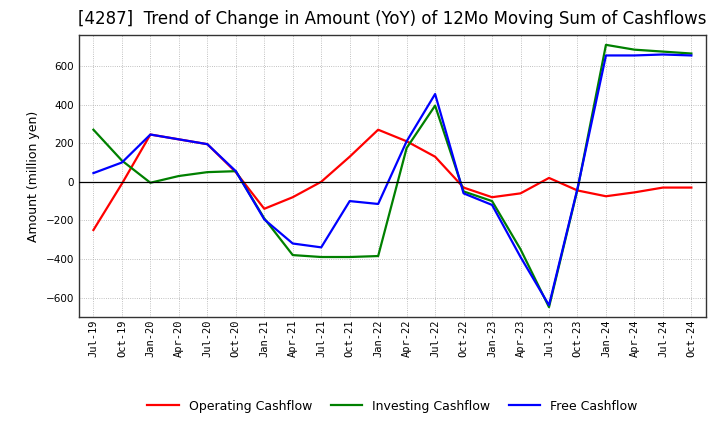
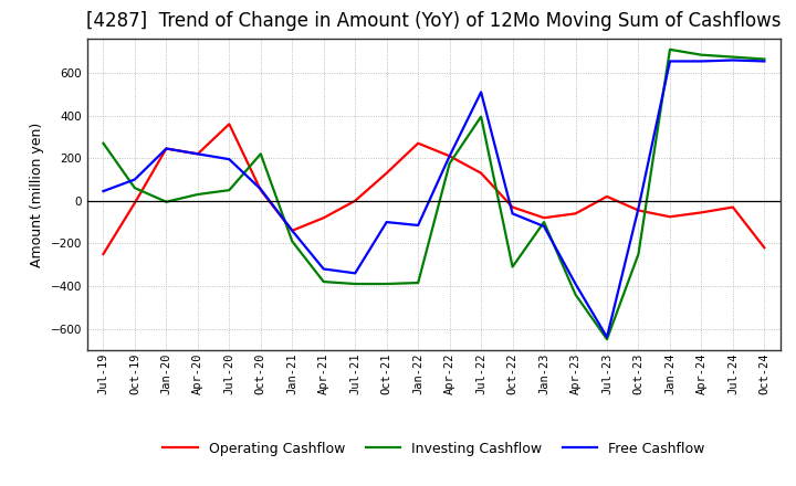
Investing Cashflow/Oct-19: 110 -> 60
Operating Cashflow/Jul-20: 200 -> 360
Investing Cashflow/Oct-20: 60 -> 220
Free Cashflow/Jan-21: -200 -> -140
Free Cashflow/Jul-22: 460 -> 510
Investing Cashflow/Oct-22: -50 -> -310
Investing Cashflow/Apr-23: -350 -> -440
Investing Cashflow/Oct-23: -40 -> -250
Operating Cashflow/Oct-24: -30 -> -220
